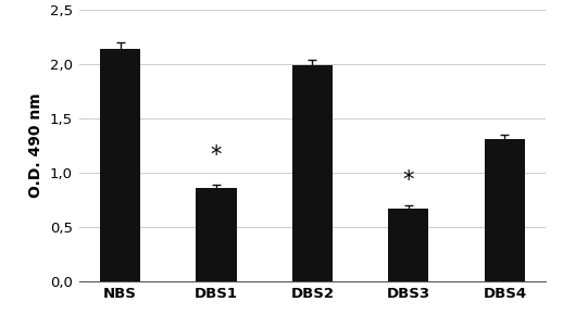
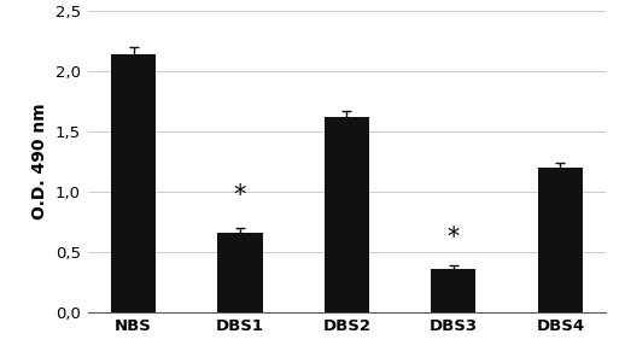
DBS1: 0,85 -> 0,66
DBS2: 1,99 -> 1,62
DBS3: 0,67 -> 0,36
DBS4: 1,31 -> 1,20
